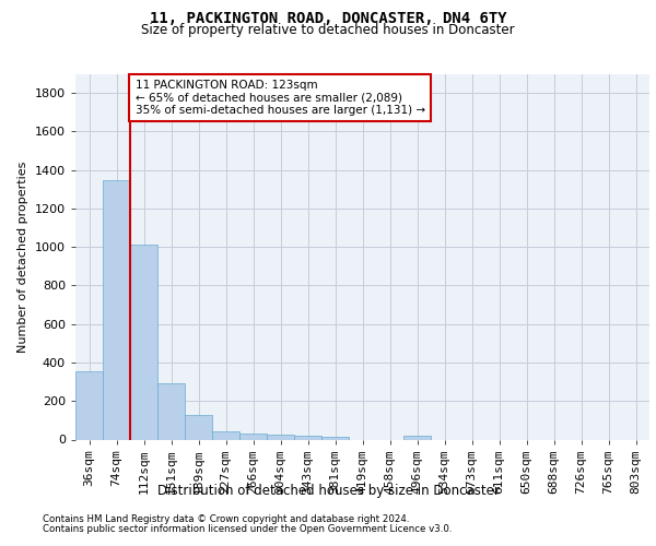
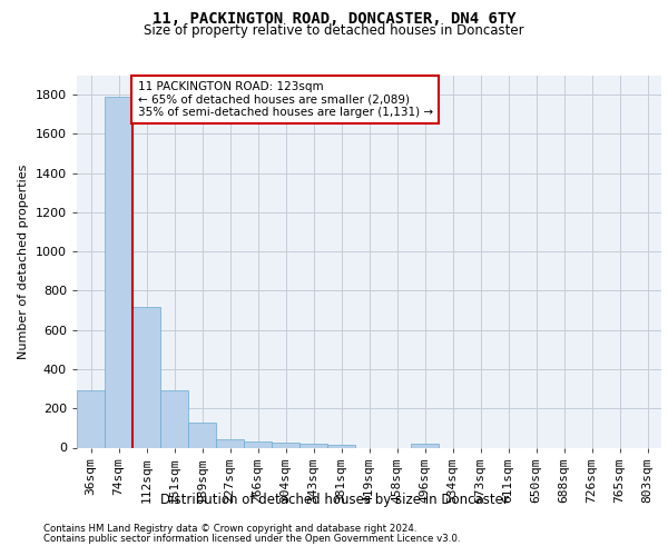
36sqm: 360 -> 290
74sqm: 1340 -> 1790
112sqm: 1010 -> 720
